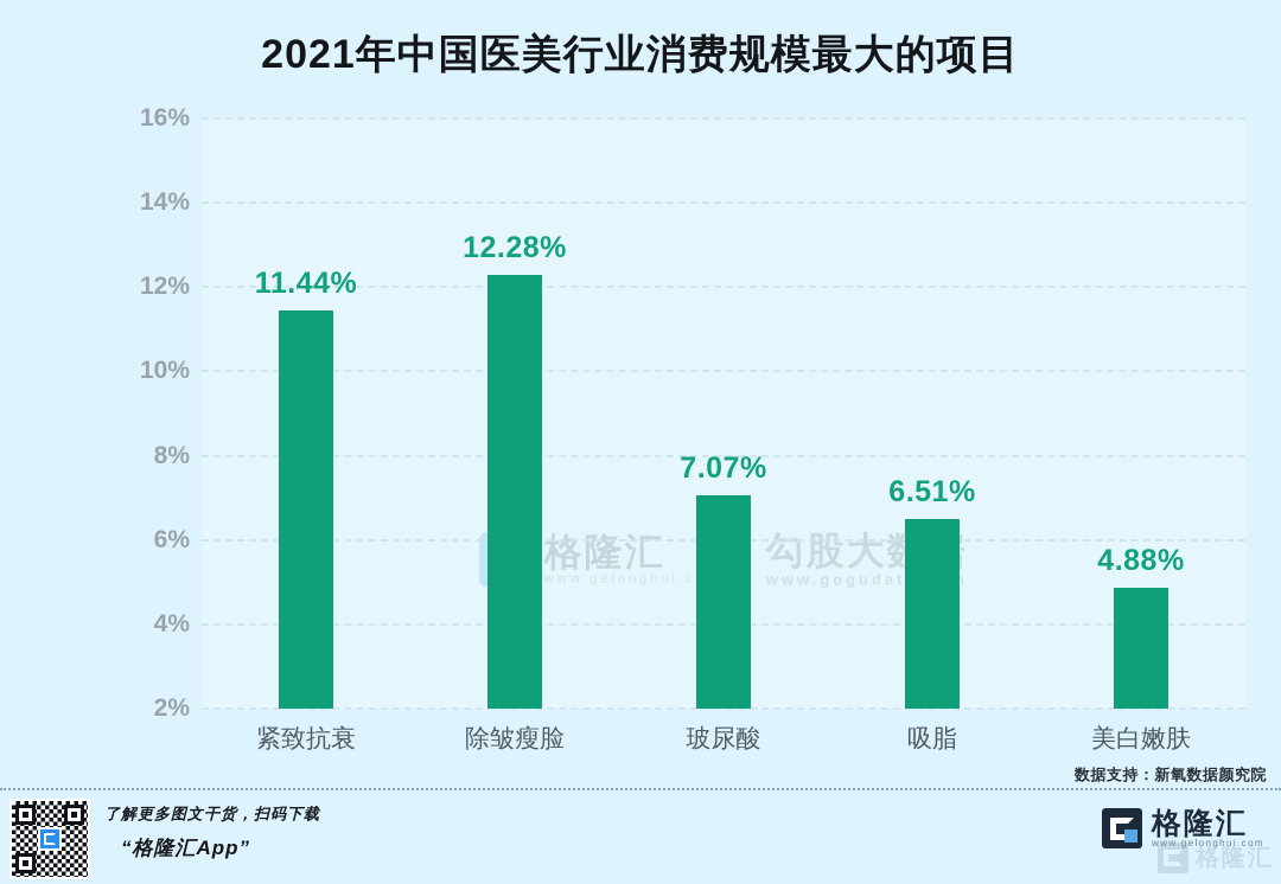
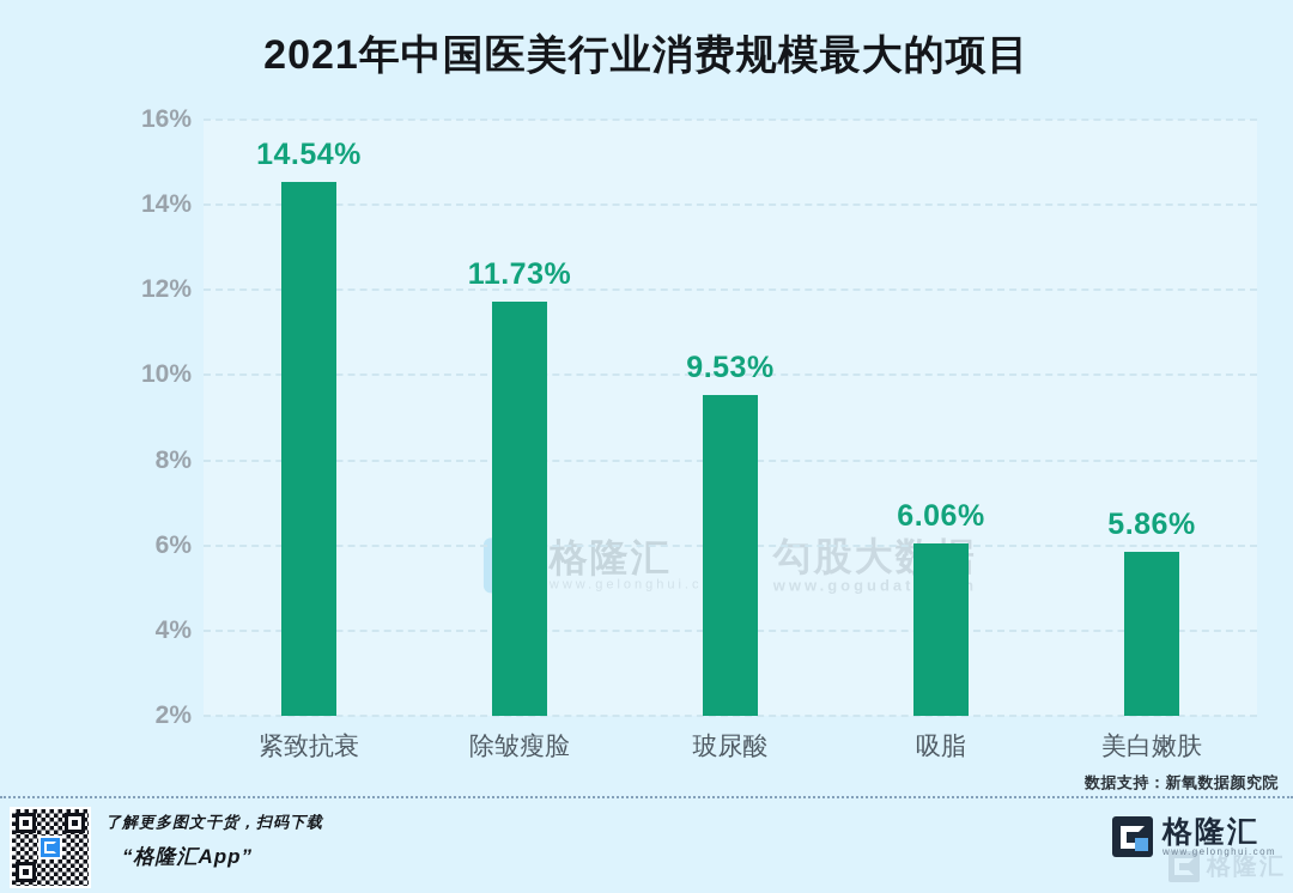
紧致抗衰: 11.44% -> 14.54%
除皱瘦脸: 12.28% -> 11.73%
玻尿酸: 7.07% -> 9.53%
吸脂: 6.51% -> 6.06%
美白嫩肤: 4.88% -> 5.86%
